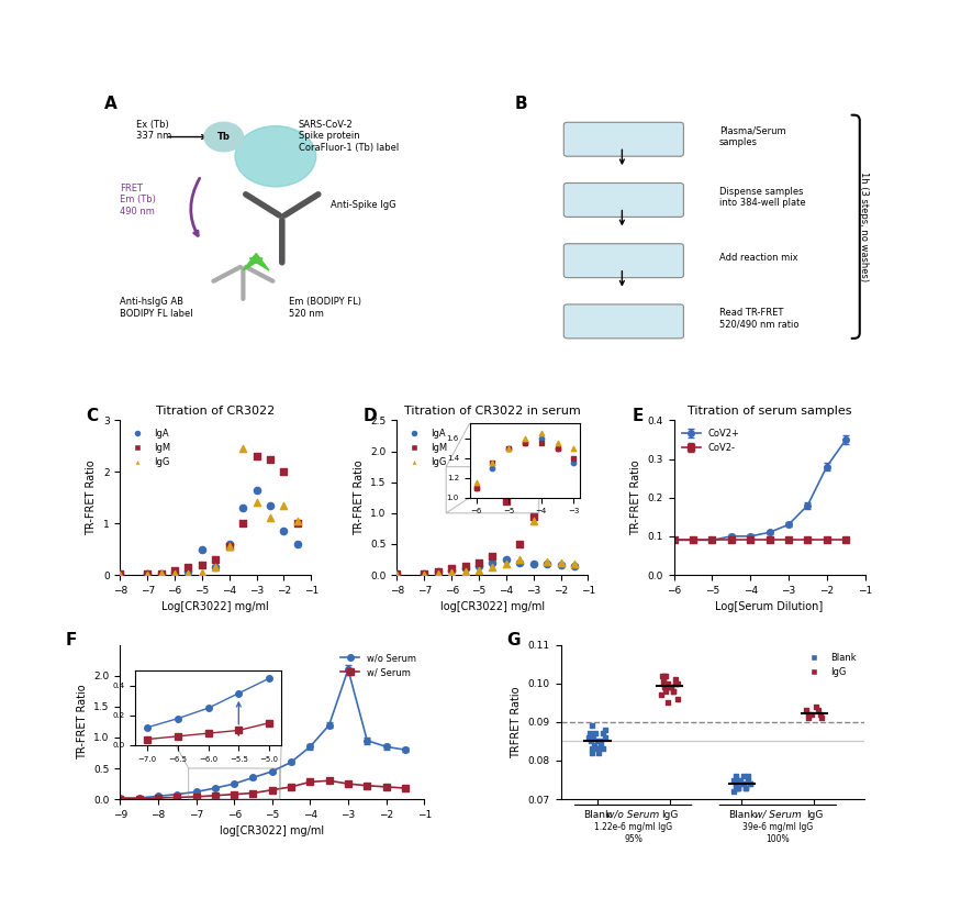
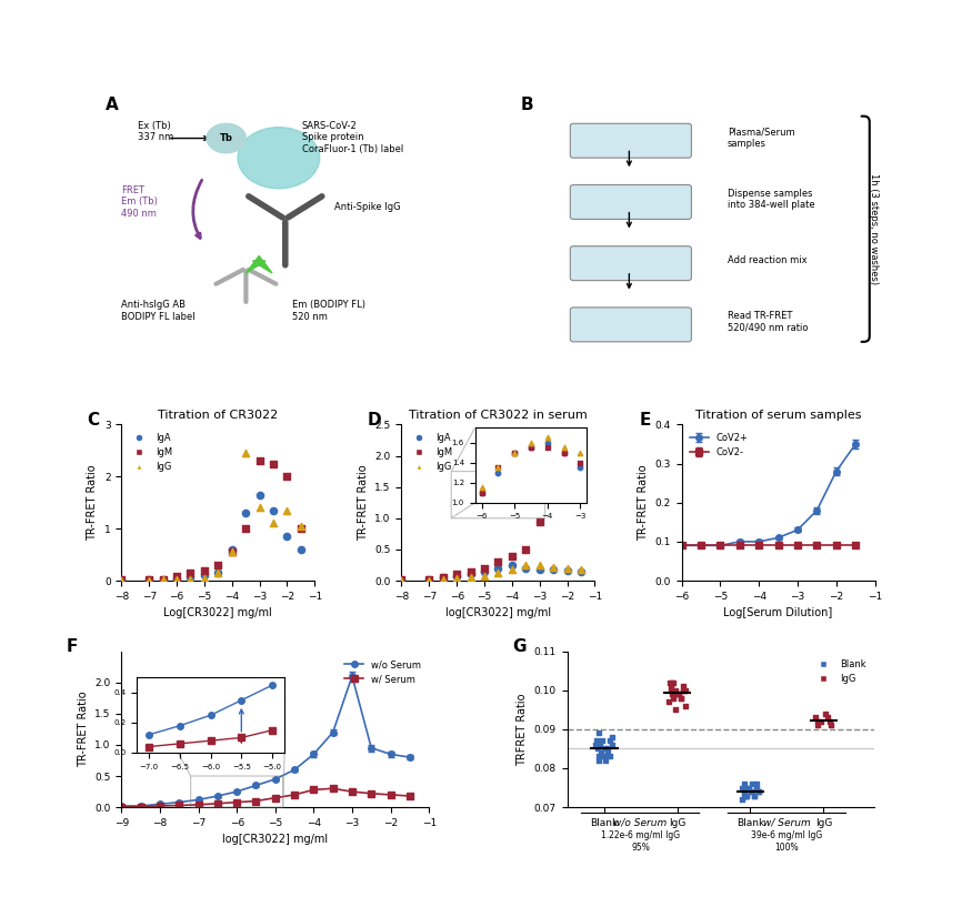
Titration of CR3022/IgA/−5: 0.50 -> 0.10
Titration of CR3022 in serum/IgM/−4: 1.20 -> 0.40
Titration of CR3022 in serum/IgG/−3: 0.88 -> 0.25
